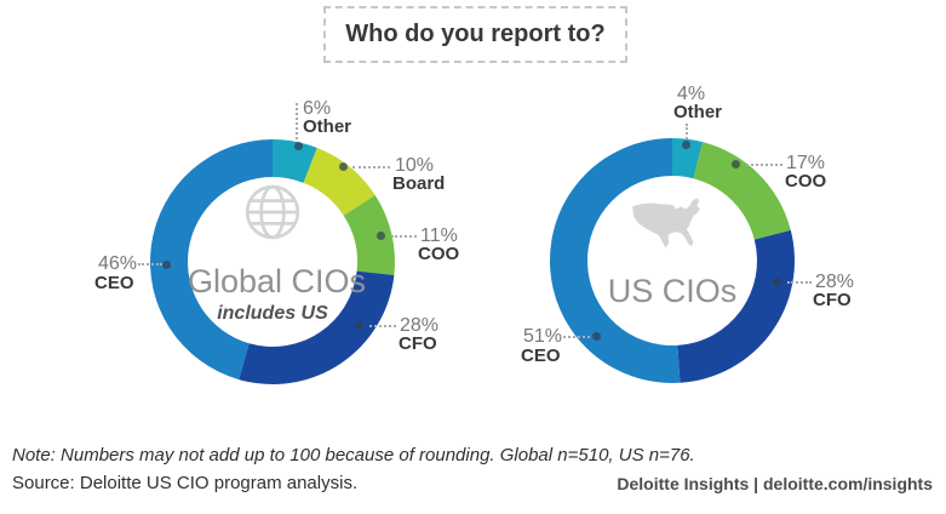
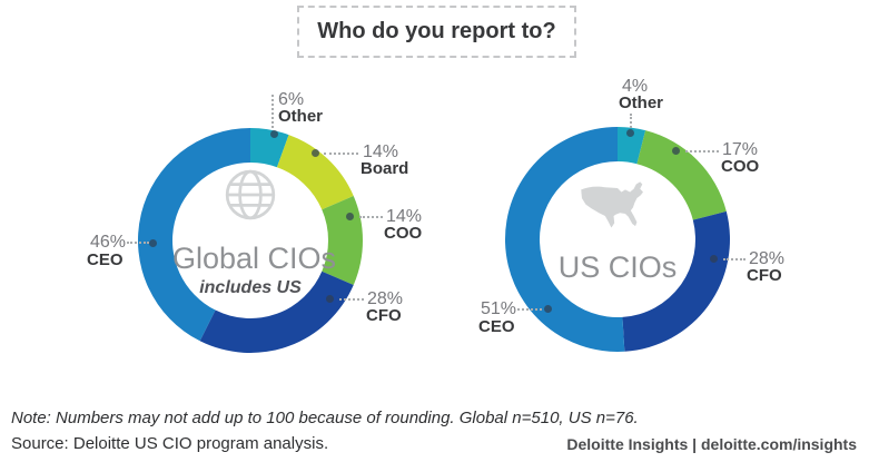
Global CIOs/Board: 10% -> 14%
Global CIOs/COO: 11% -> 14%
